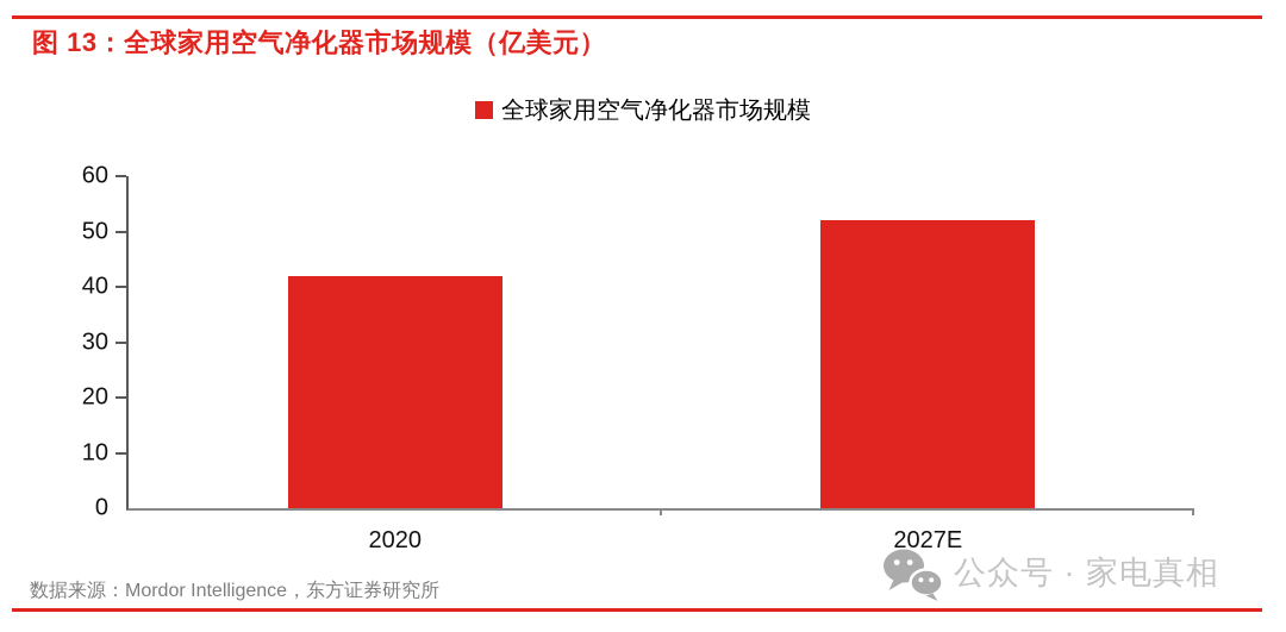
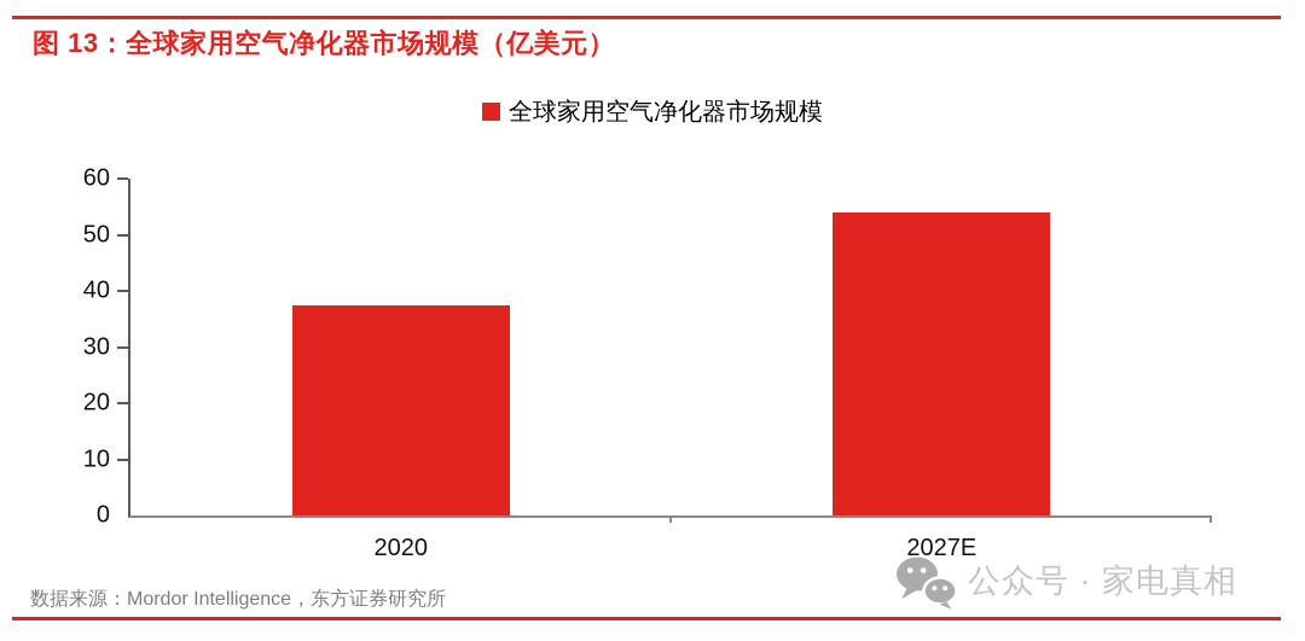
2020: 42 -> 37
2027E: 52 -> 54
